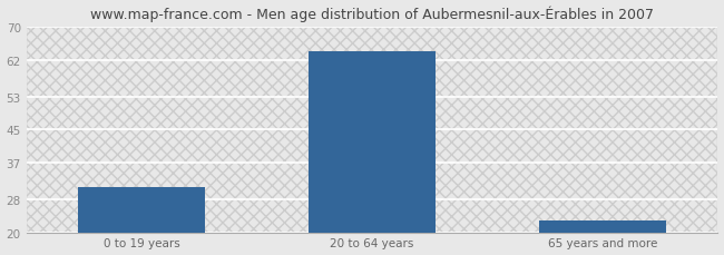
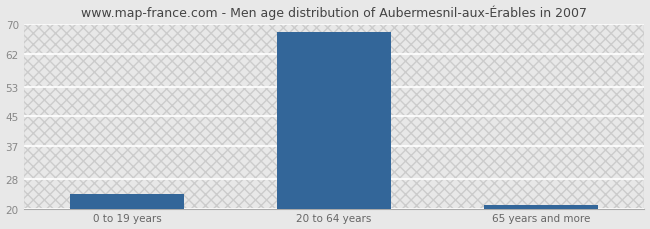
0 to 19 years: 31 -> 24
20 to 64 years: 64 -> 68
65 years and more: 23 -> 21
